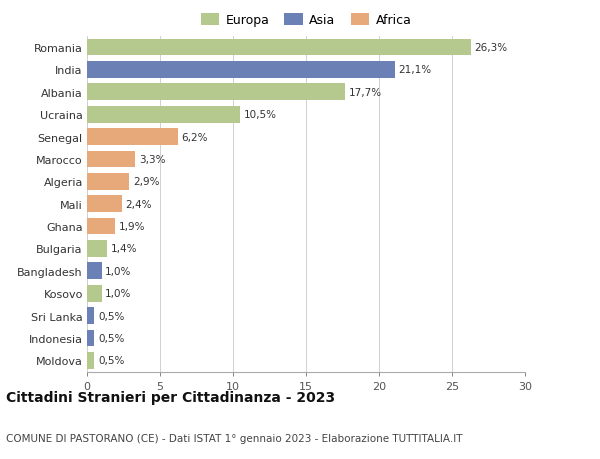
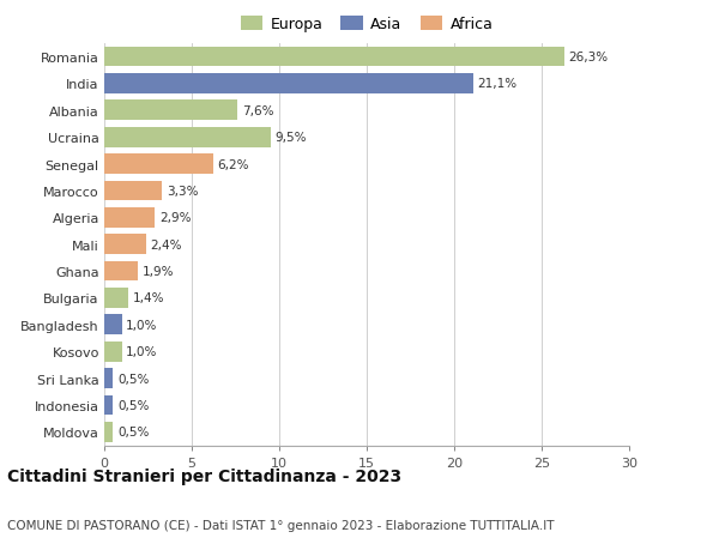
Albania: 17,7% -> 7,6%
Ucraina: 10,5% -> 9,5%
